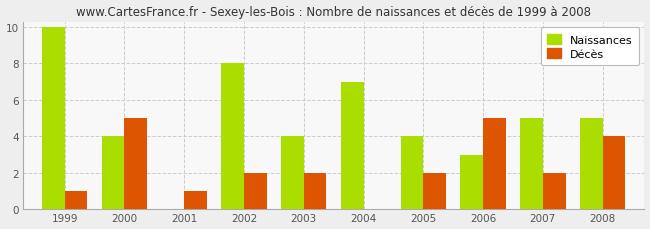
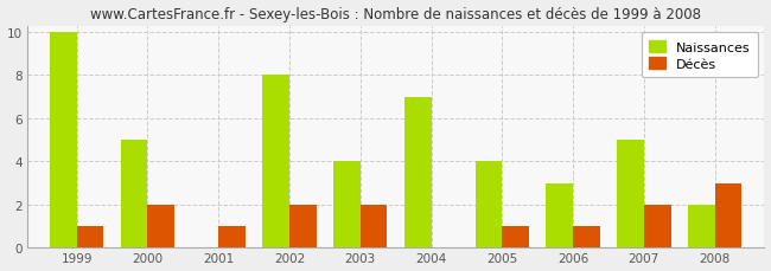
Naissances/2000: 4 -> 5
Décès/2000: 5 -> 2
Décès/2005: 2 -> 1
Décès/2006: 5 -> 1
Naissances/2008: 5 -> 2
Décès/2008: 4 -> 3
